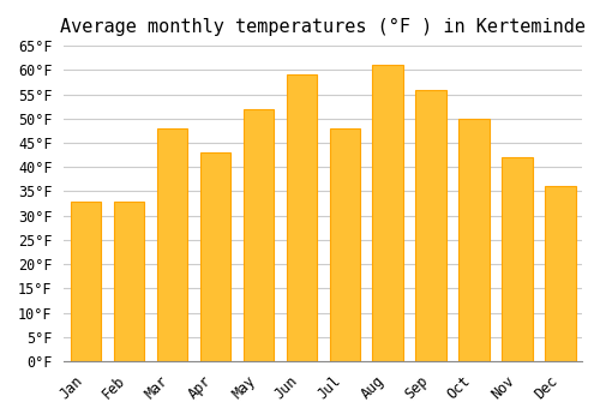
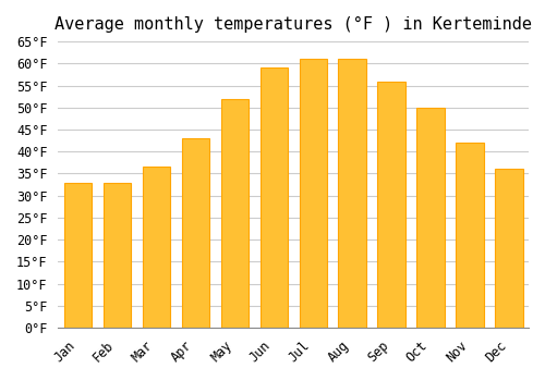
Mar: 48.0°F -> 36.5°F
Jul: 48.0°F -> 61.0°F
